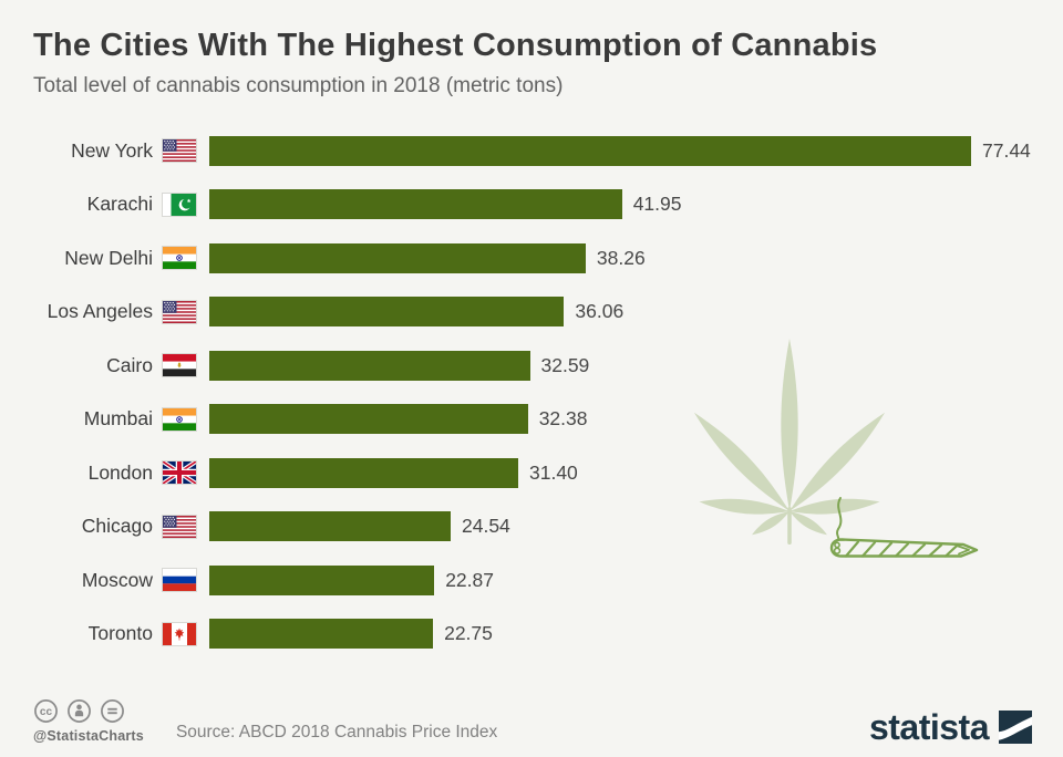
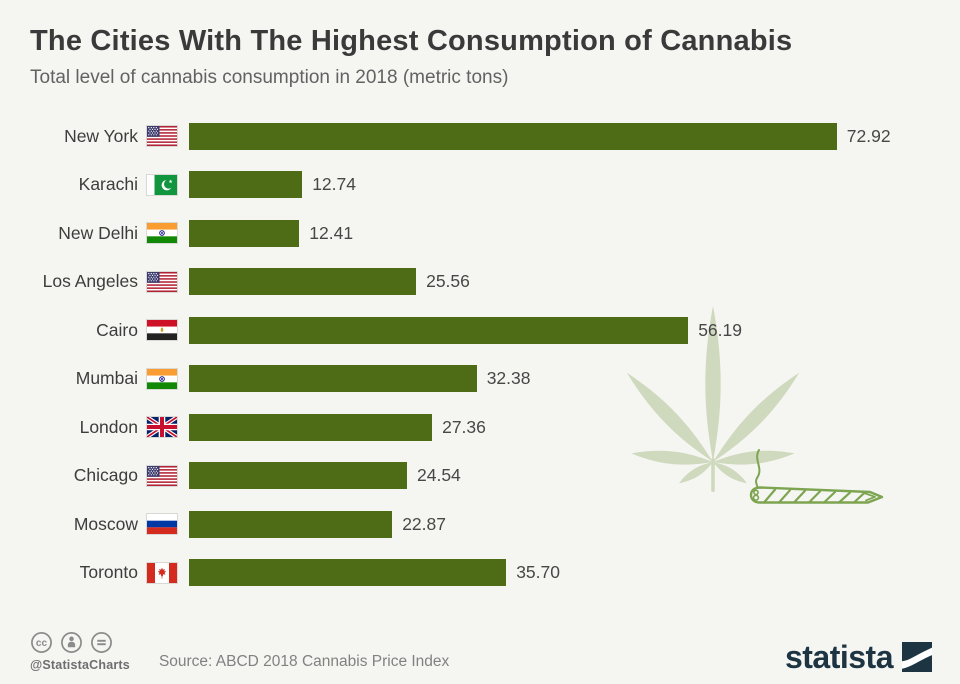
New York: 77.44 -> 72.92
Karachi: 41.95 -> 12.74
New Delhi: 38.26 -> 12.41
Los Angeles: 36.06 -> 25.56
Cairo: 32.59 -> 56.19
London: 31.40 -> 27.36
Toronto: 22.75 -> 35.70
